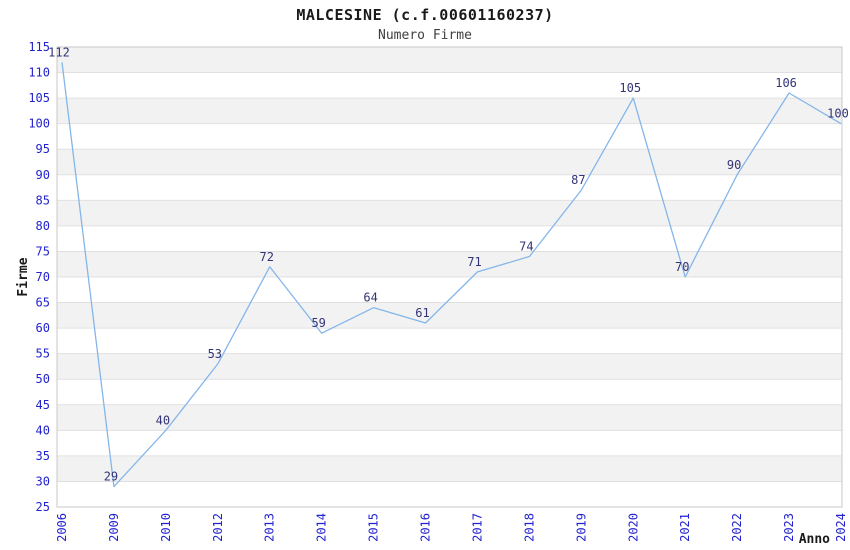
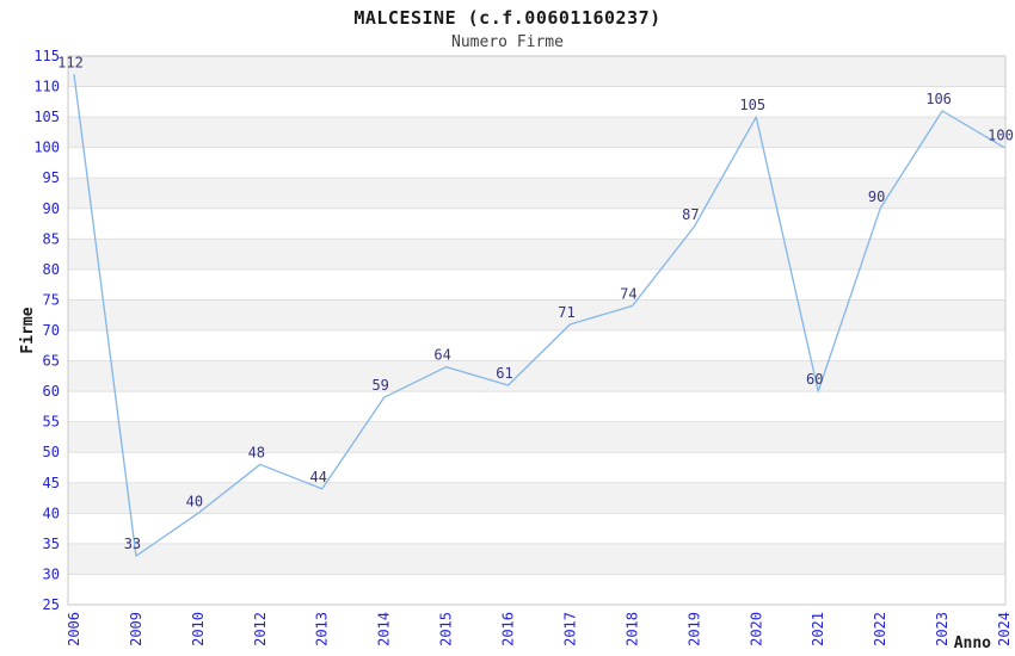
2009: 29 -> 33
2012: 53 -> 48
2013: 72 -> 44
2021: 70 -> 60
